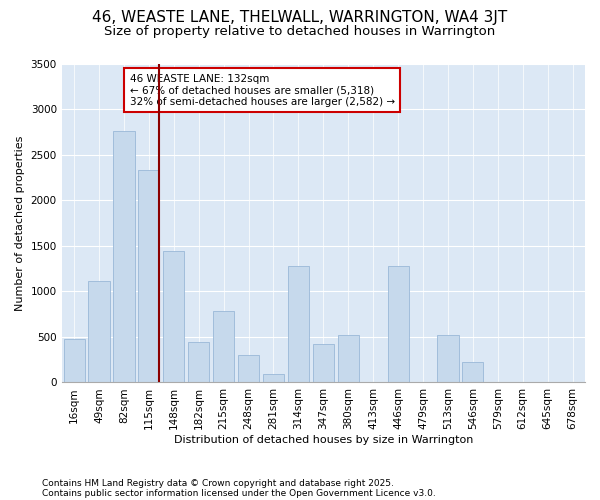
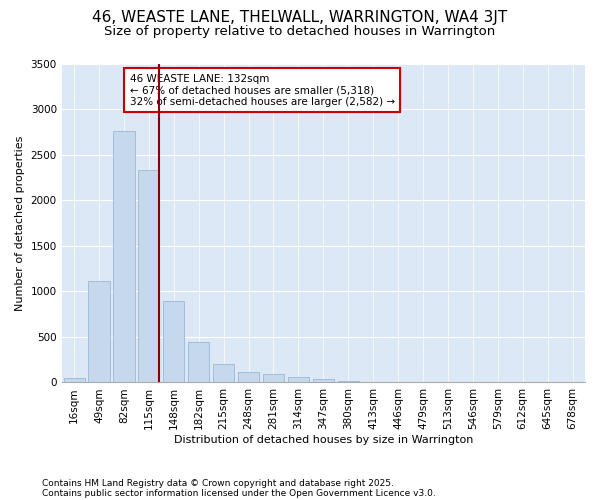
16sqm: 480 -> 50
148sqm: 1440 -> 900
215sqm: 780 -> 200
248sqm: 300 -> 110
314sqm: 1280 -> 60
347sqm: 420 -> 40
380sqm: 520 -> 20
446sqm: 1280 -> 0
513sqm: 520 -> 0
546sqm: 220 -> 0
